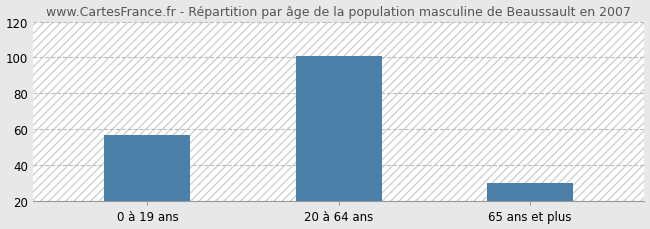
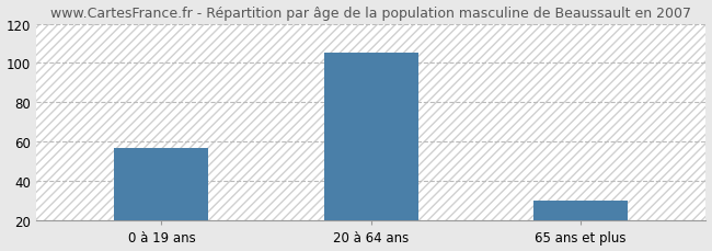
20 à 64 ans: 101 -> 105
